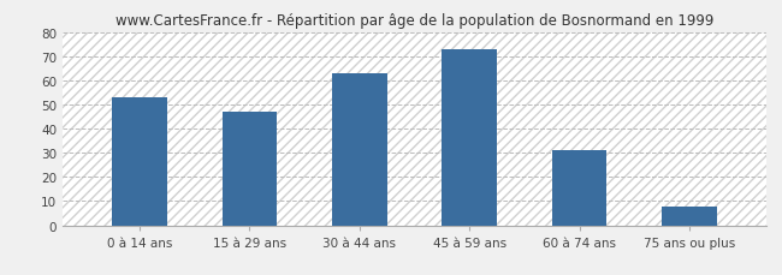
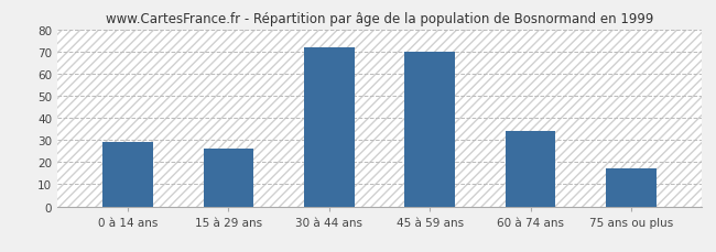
0 à 14 ans: 53 -> 29
15 à 29 ans: 47 -> 26
30 à 44 ans: 63 -> 72
45 à 59 ans: 73 -> 70
60 à 74 ans: 31 -> 34
75 ans ou plus: 8 -> 17
